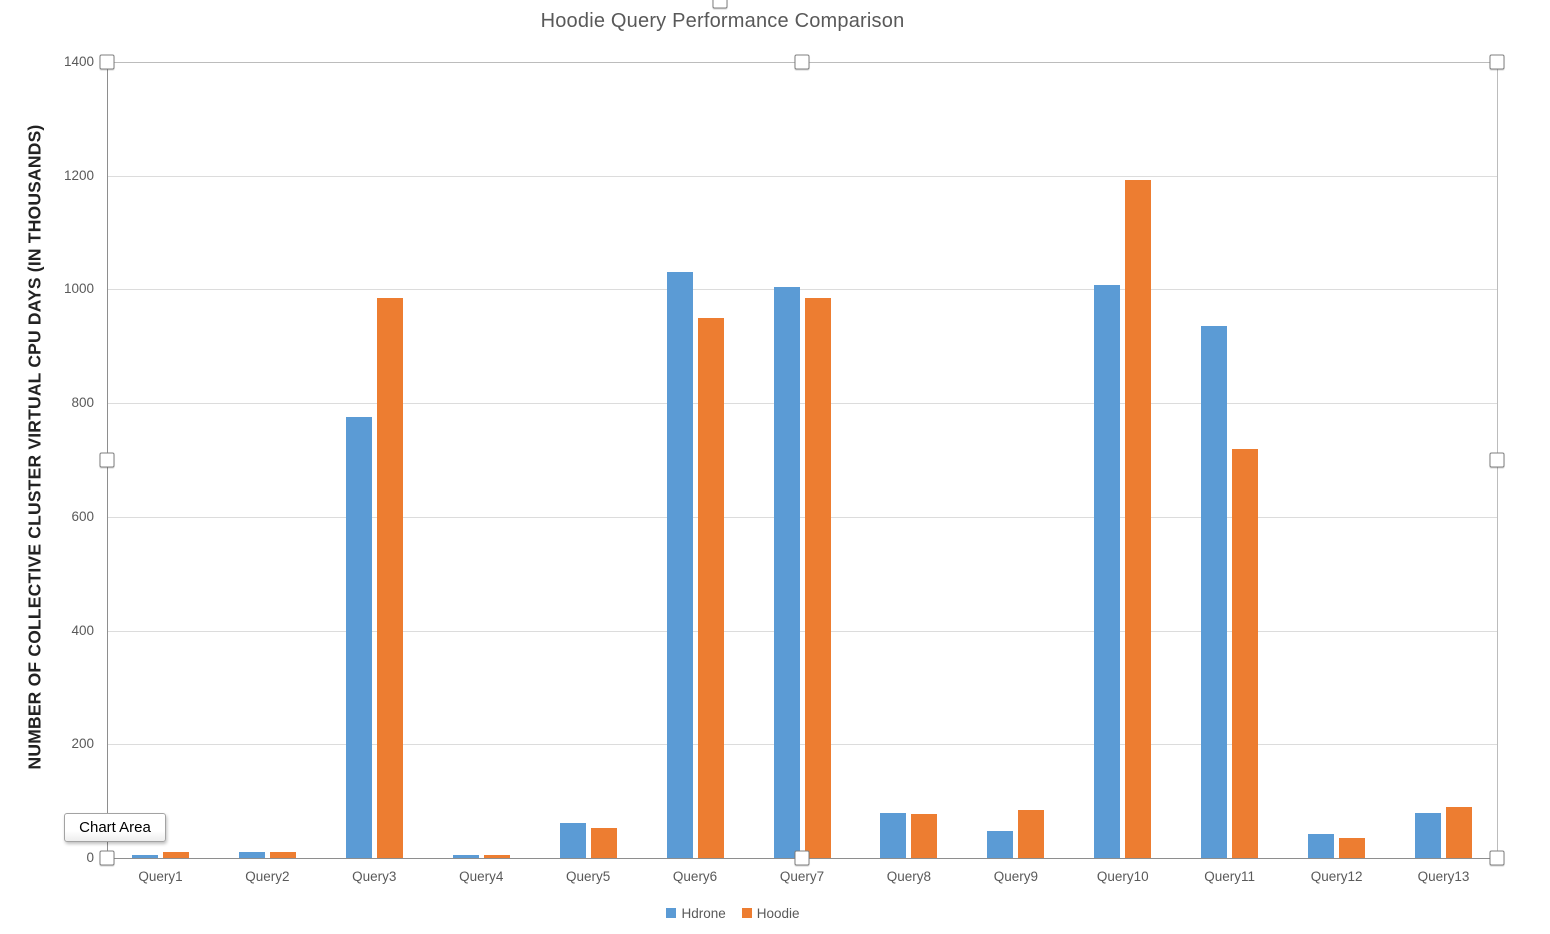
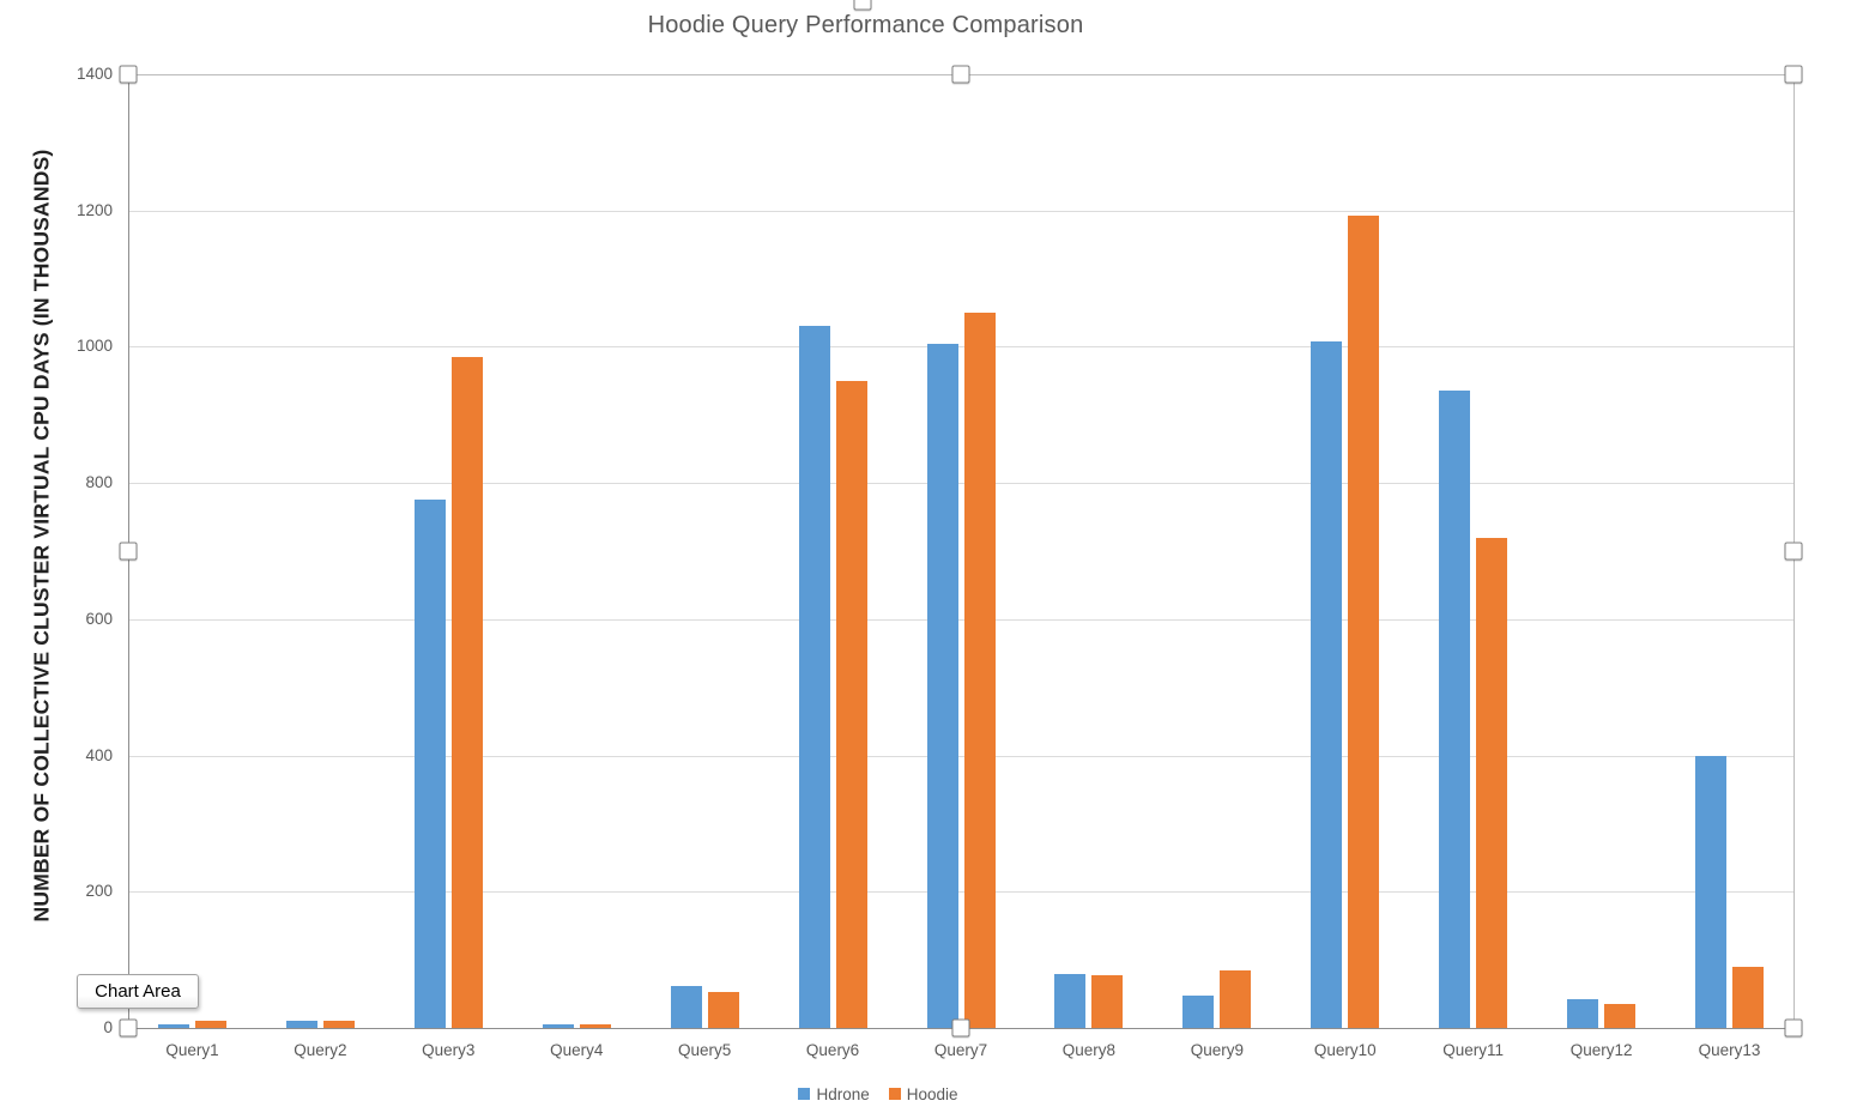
Hoodie/Query7: 980 -> 1050
Hdrone/Query13: 80 -> 400
